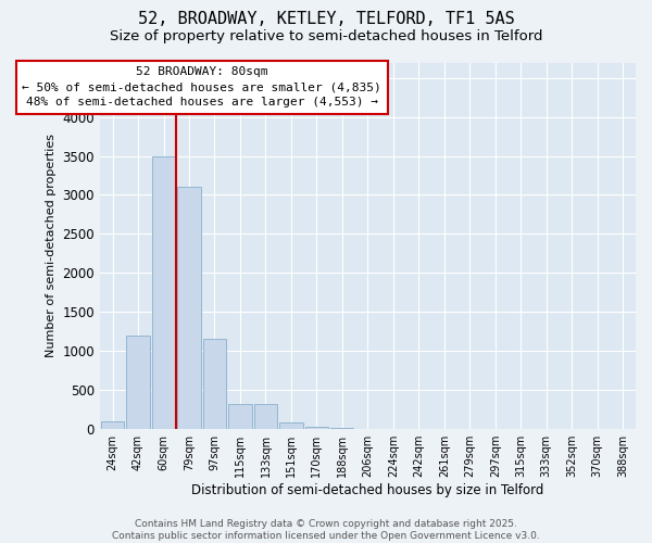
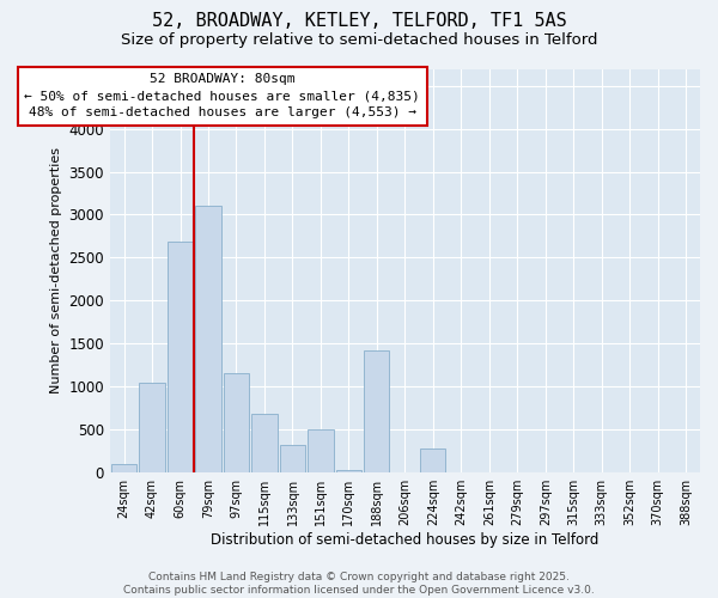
42sqm: 1200 -> 1040
60sqm: 3500 -> 2680
115sqm: 310 -> 680
151sqm: 80 -> 500
188sqm: 0 -> 1420
224sqm: 0 -> 280
